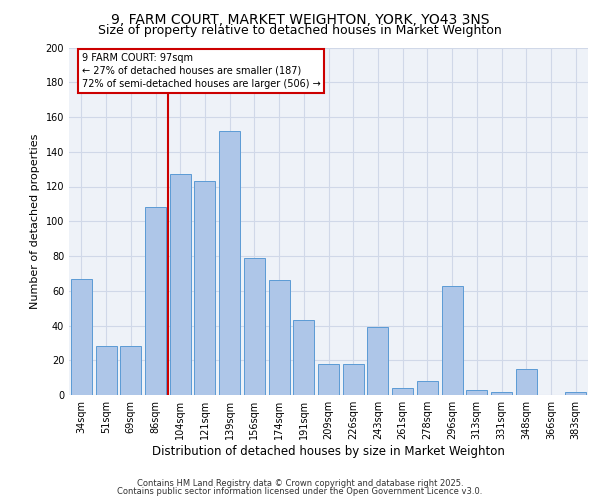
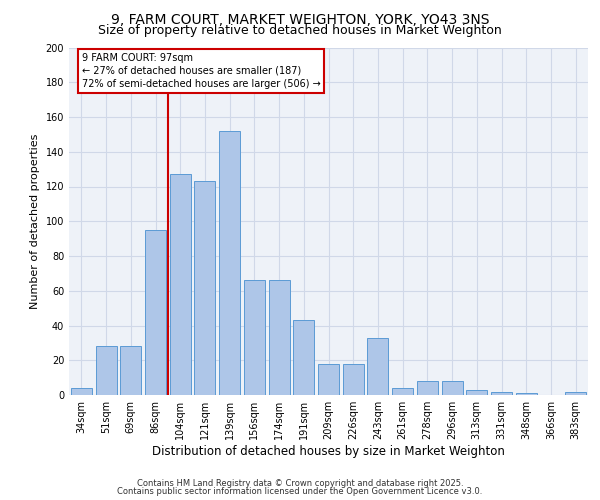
34sqm: 67 -> 4
86sqm: 108 -> 95
156sqm: 79 -> 66
243sqm: 39 -> 33
296sqm: 63 -> 8
348sqm: 15 -> 1
